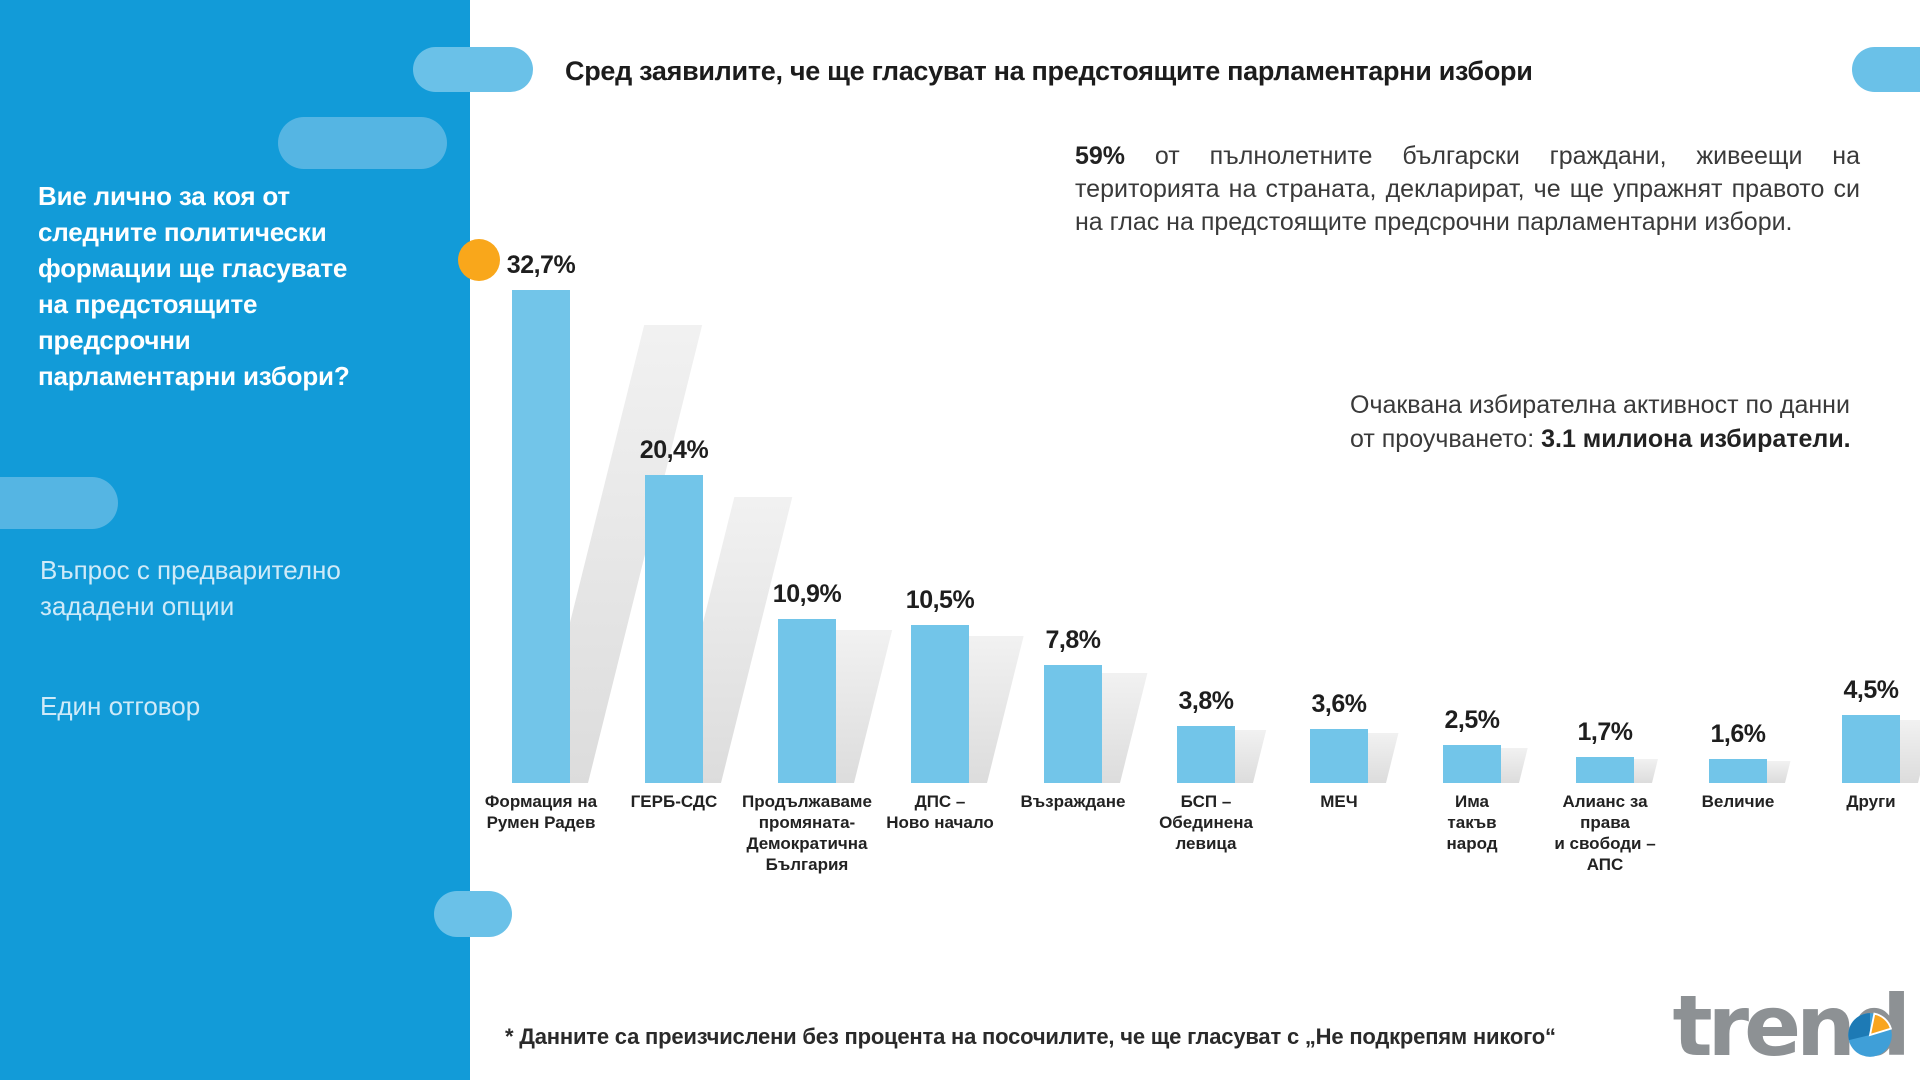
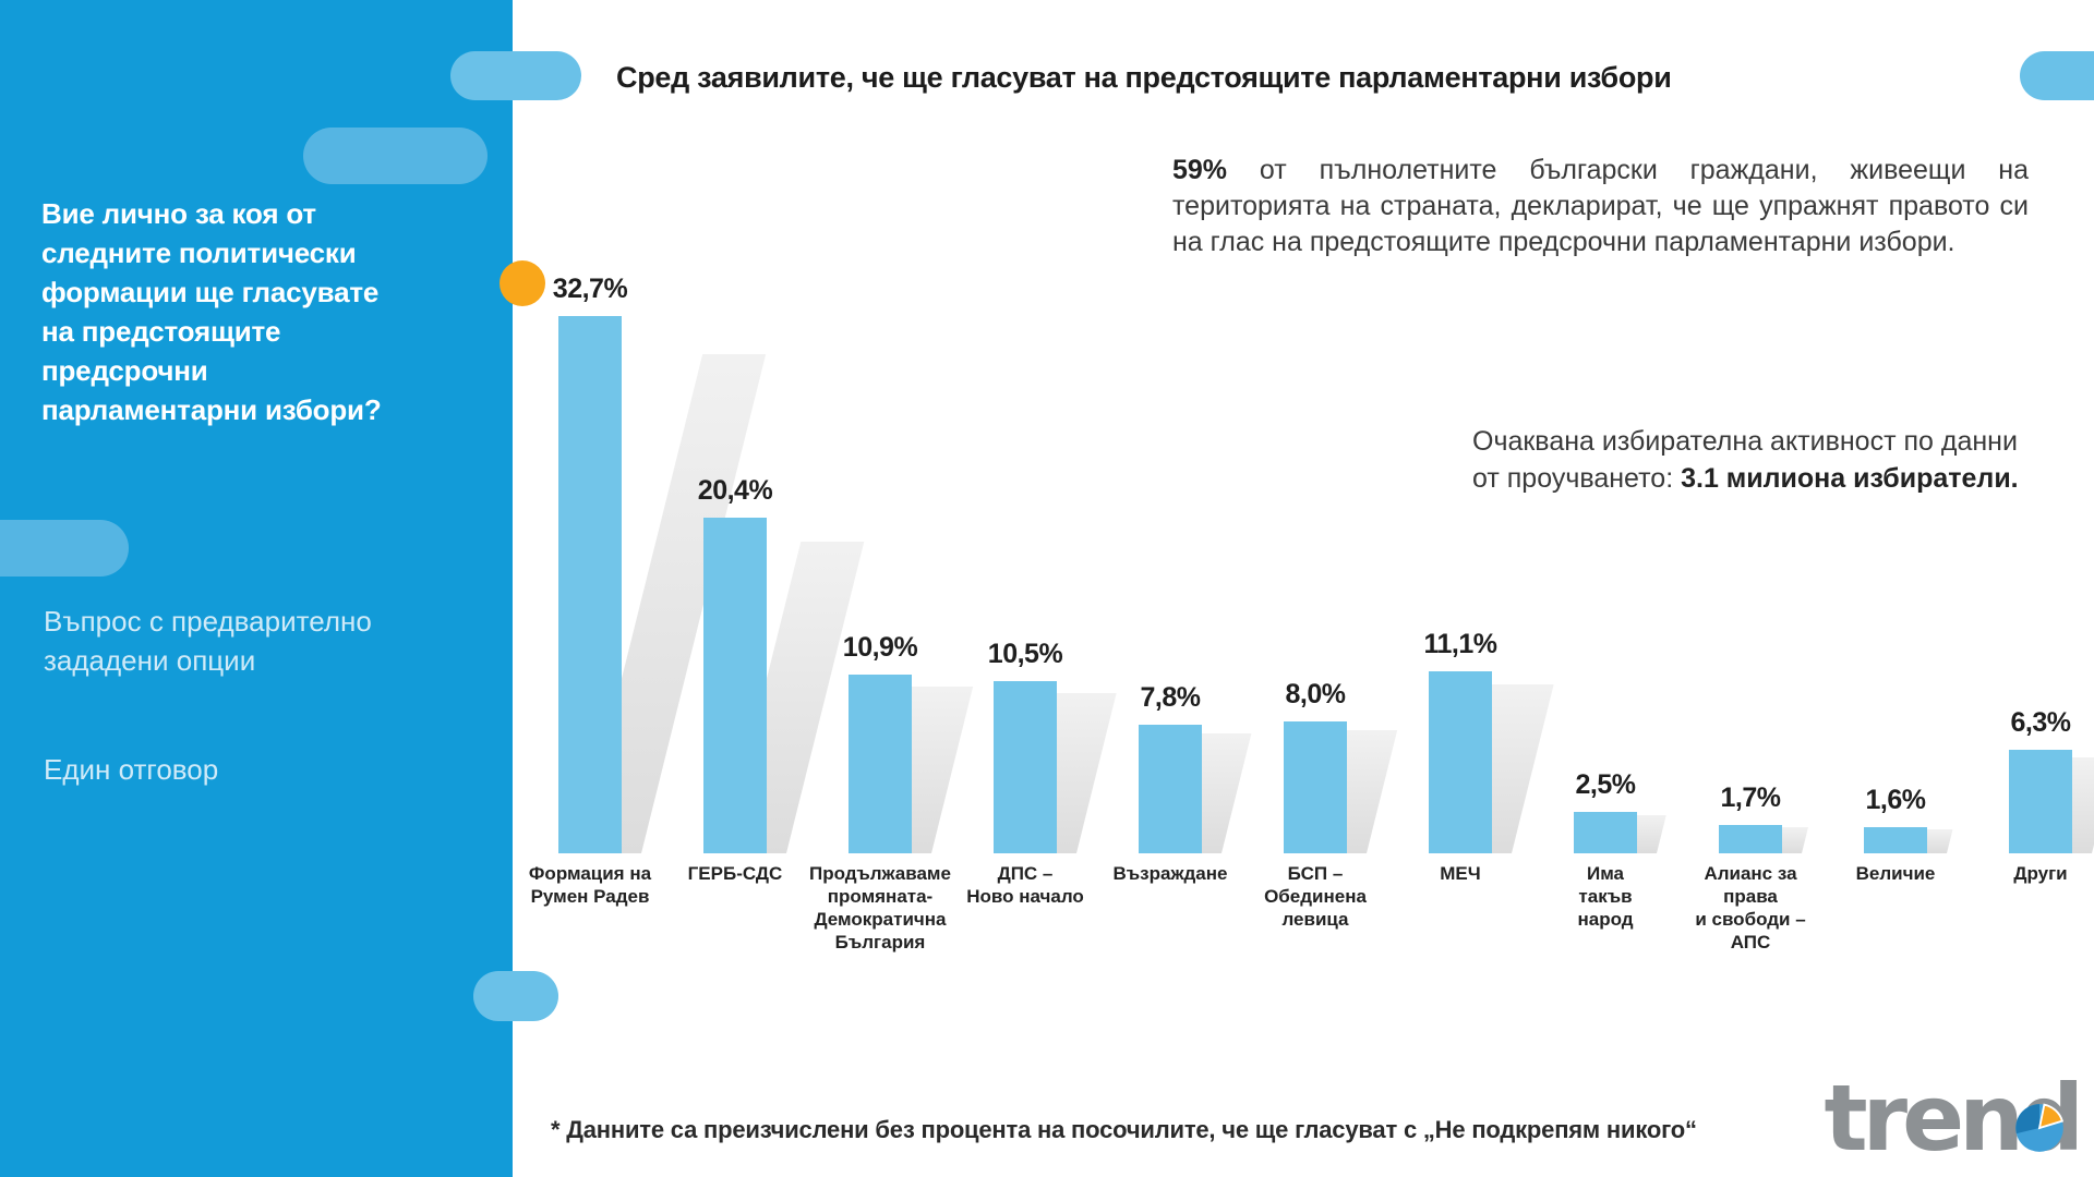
БСП – Обединена левица: 3,8% -> 8,0%
МЕЧ: 3,6% -> 11,1%
Други: 4,5% -> 6,3%
